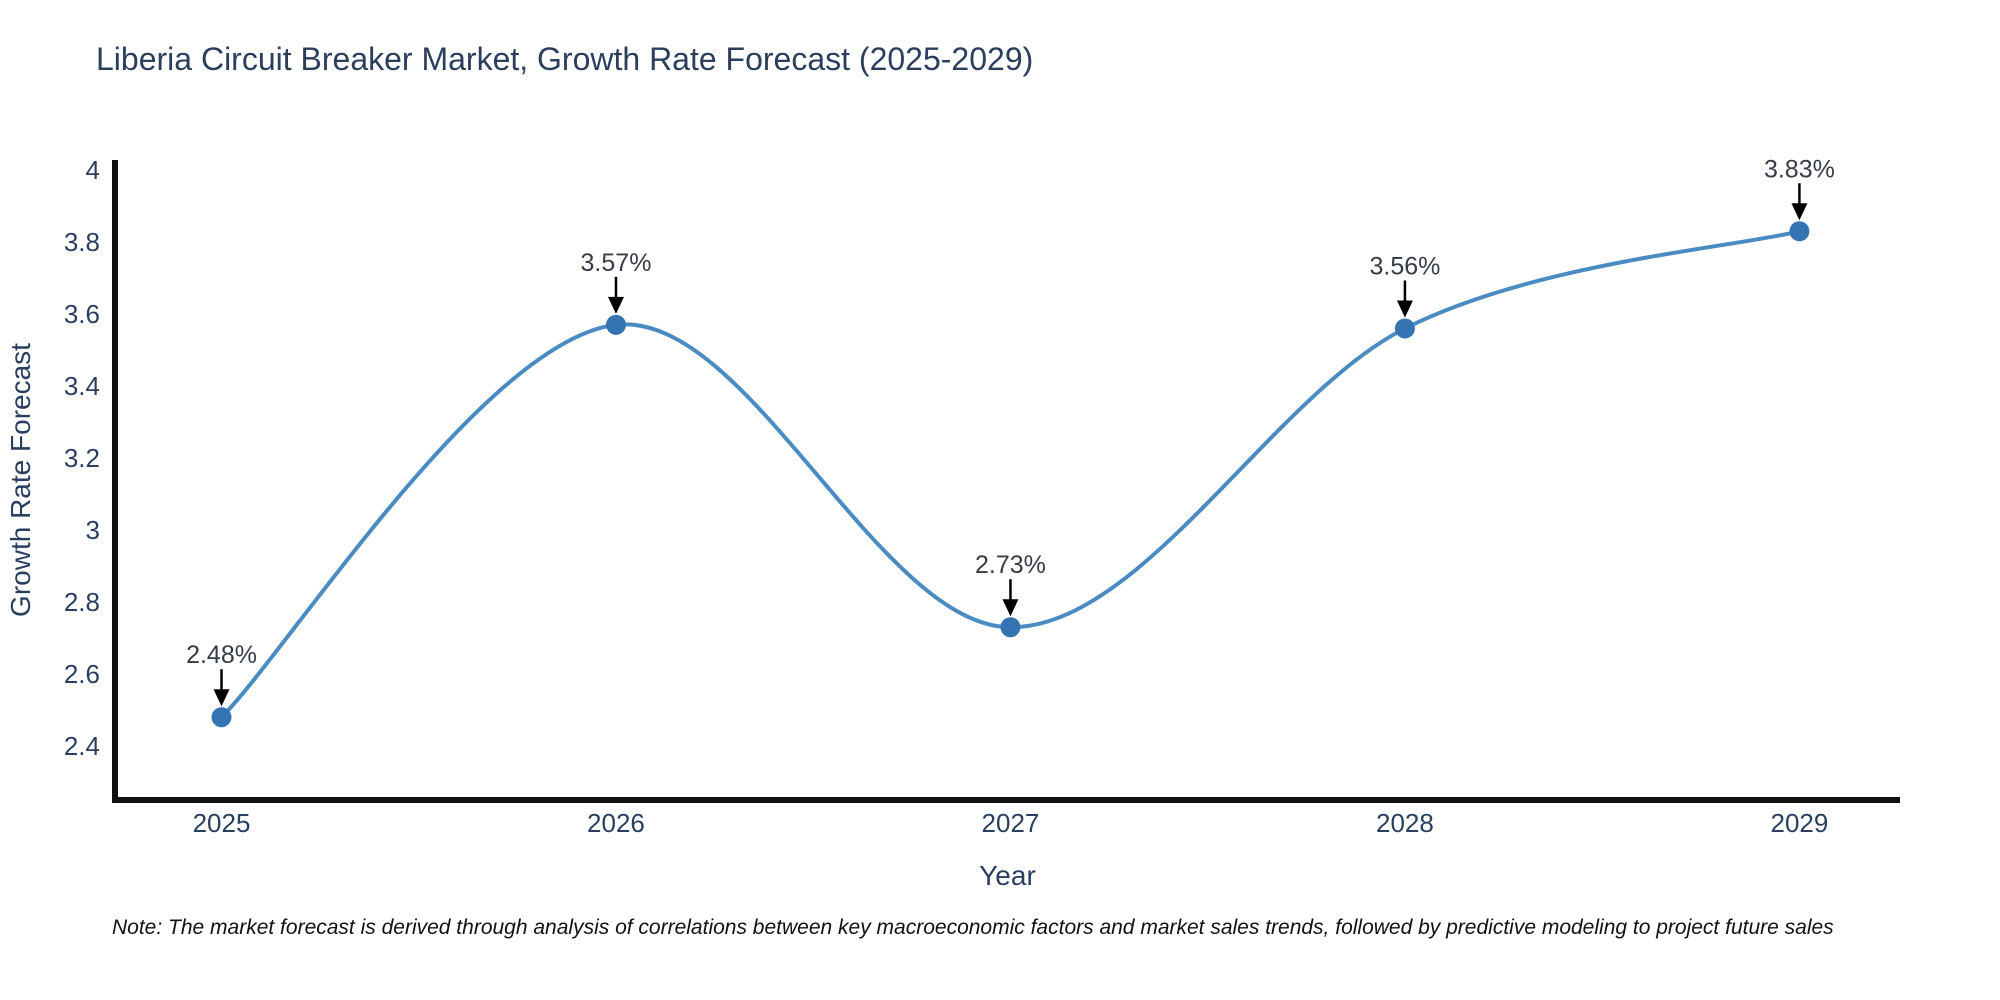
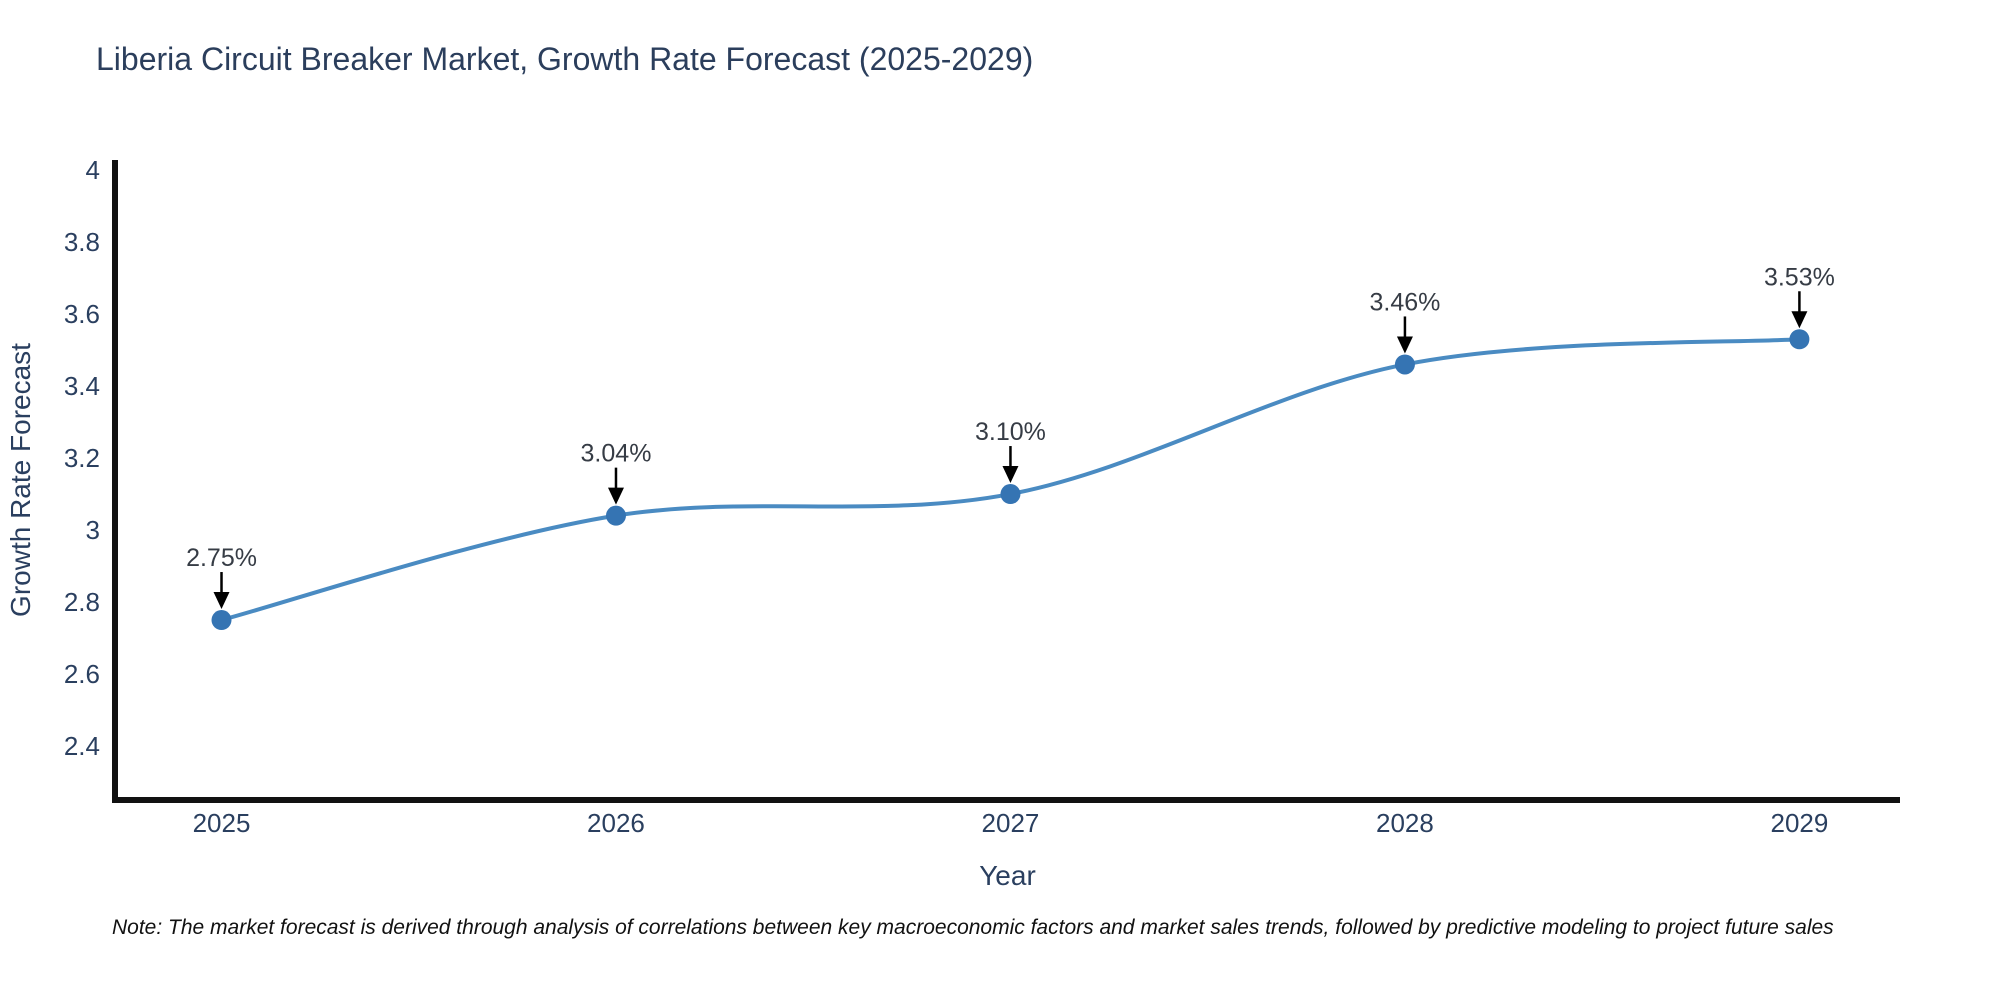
2025: 2.48% -> 2.75%
2026: 3.57% -> 3.04%
2027: 2.73% -> 3.10%
2028: 3.56% -> 3.46%
2029: 3.83% -> 3.53%
